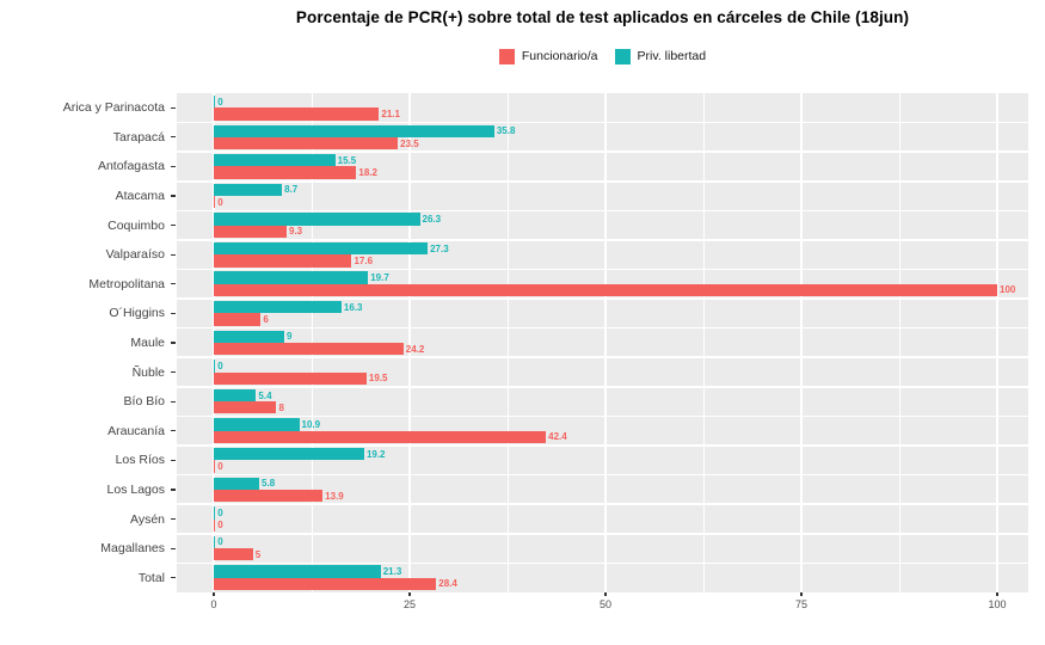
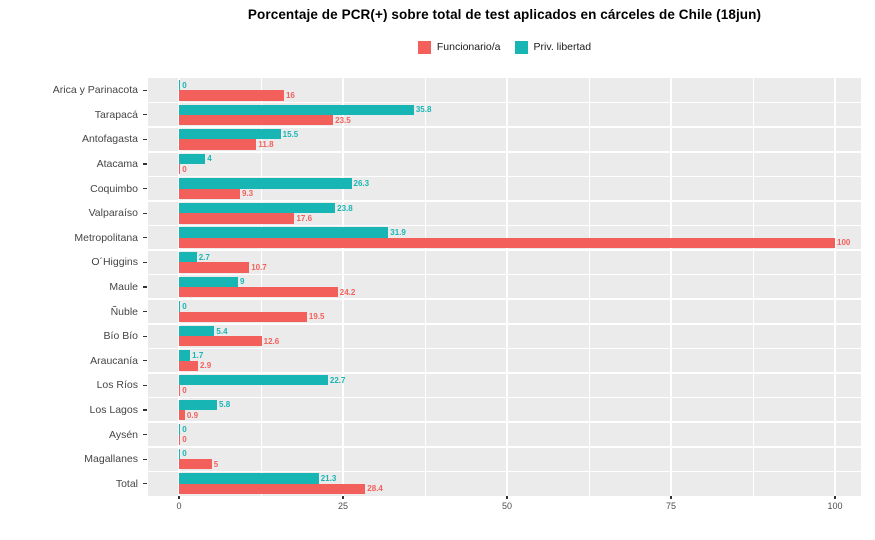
Funcionario/a/Arica y Parinacota: 21.1 -> 16
Funcionario/a/Antofagasta: 18.2 -> 11.8
Priv. libertad/Atacama: 8.7 -> 4
Priv. libertad/Valparaíso: 27.3 -> 23.8
Priv. libertad/Metropolitana: 19.7 -> 31.9
Funcionario/a/O´Higgins: 6 -> 10.7
Priv. libertad/O´Higgins: 16.3 -> 2.7
Funcionario/a/Bío Bío: 8 -> 12.6
Funcionario/a/Araucanía: 42.4 -> 2.9
Priv. libertad/Araucanía: 10.9 -> 1.7
Priv. libertad/Los Ríos: 19.2 -> 22.7
Funcionario/a/Los Lagos: 13.9 -> 0.9
